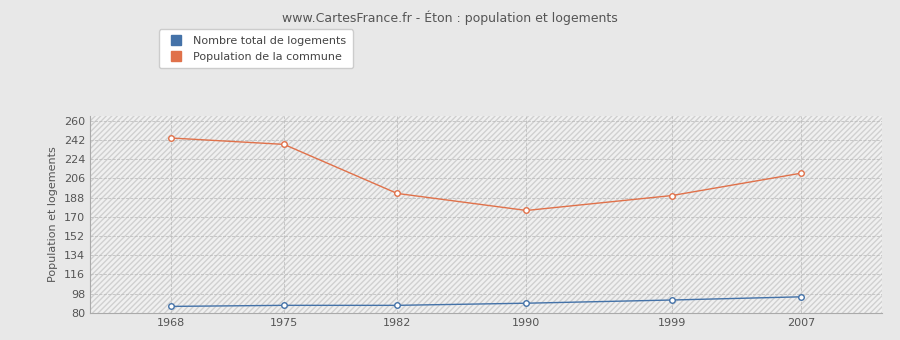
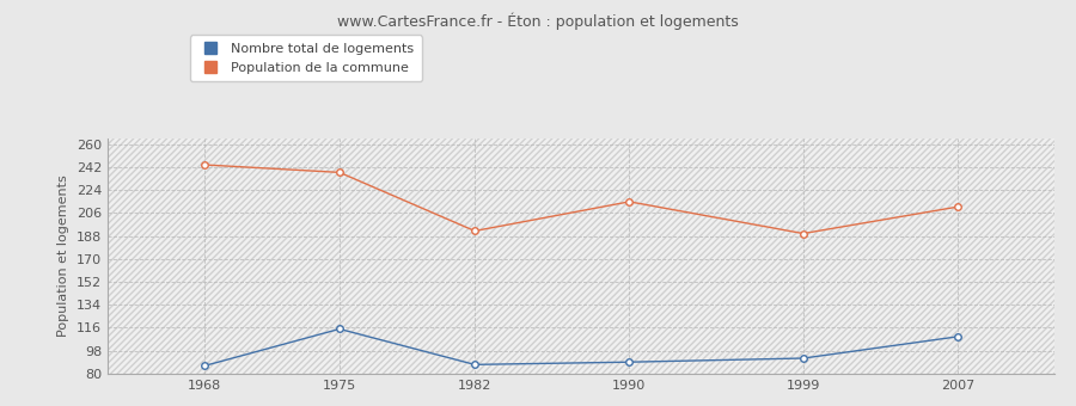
Nombre total de logements/1975: 87 -> 115
Population de la commune/1990: 176 -> 215
Nombre total de logements/2007: 95 -> 109
